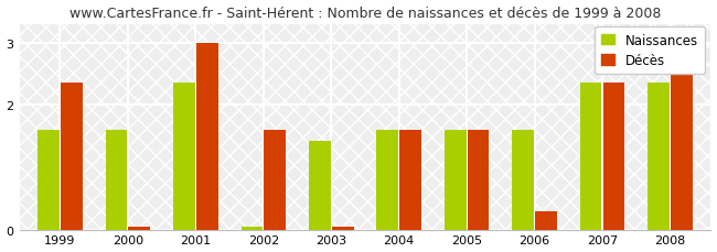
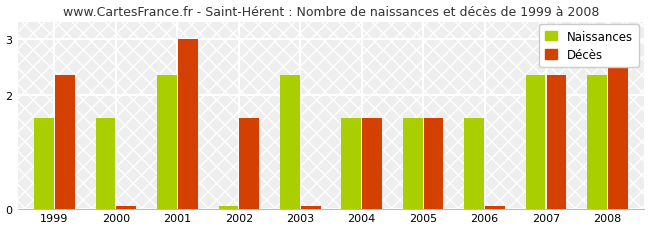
Naissances/2003: 1.42 -> 2.35
Décès/2006: 0.30 -> 0.05
